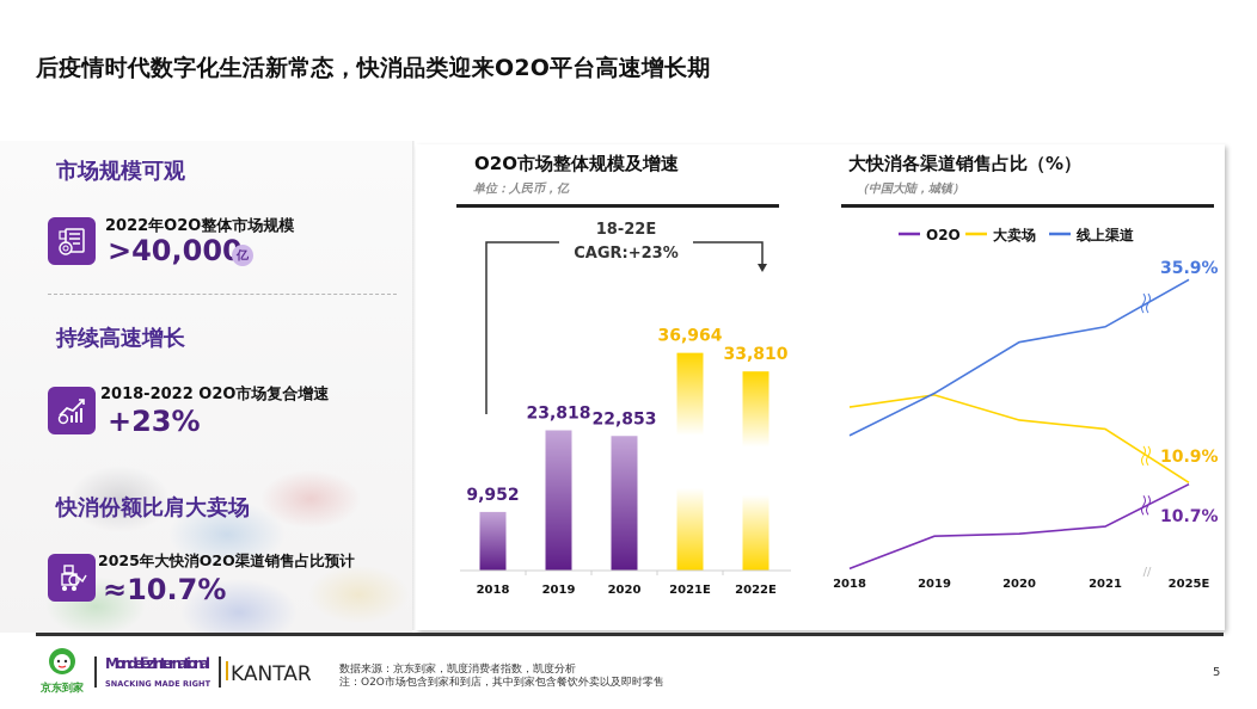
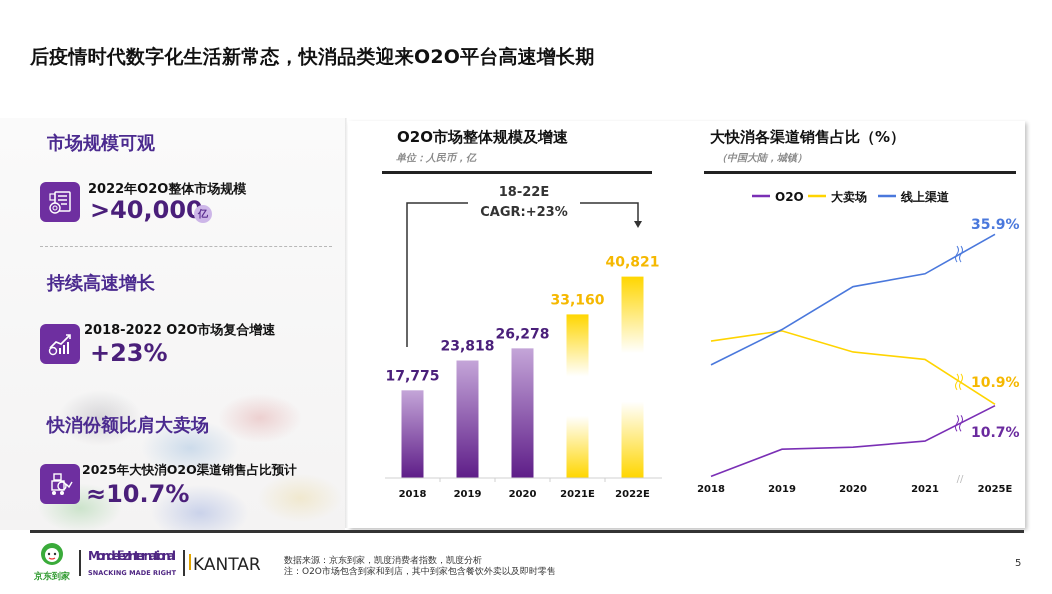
O2O市场整体规模及增速/2018: 9,952 -> 17,775
O2O市场整体规模及增速/2020: 22,853 -> 26,278
O2O市场整体规模及增速/2021E: 36,964 -> 33,160
O2O市场整体规模及增速/2022E: 33,810 -> 40,821
